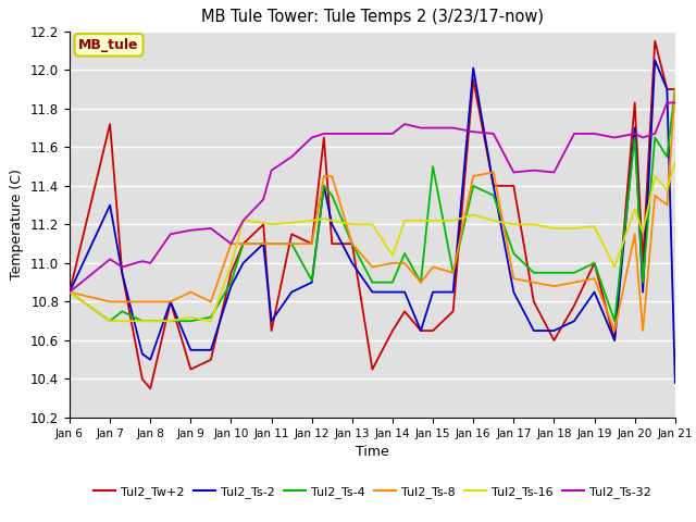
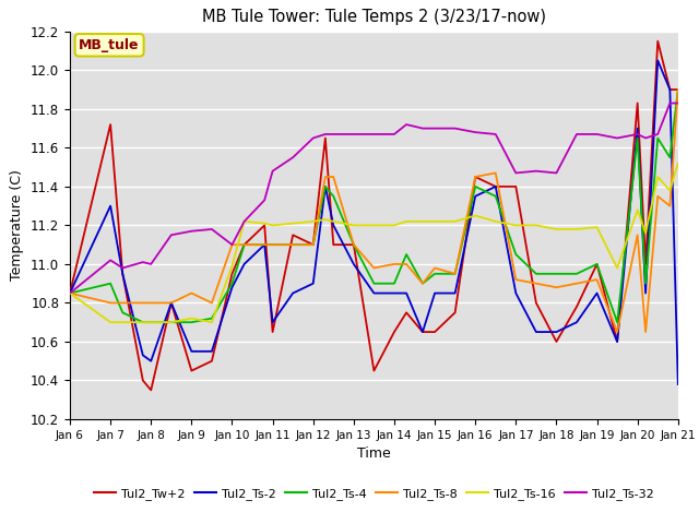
Tul2_Ts-4/Jan 7: 10.70 -> 10.90
Tul2_Ts-4/Jan 12: 10.91 -> 11.10
Tul2_Ts-16/Jan 14: 11.04 -> 11.20
Tul2_Ts-4/Jan 15: 11.50 -> 10.95
Tul2_Tw+2/Jan 16: 11.95 -> 11.45
Tul2_Ts-2/Jan 16: 12.01 -> 11.35
